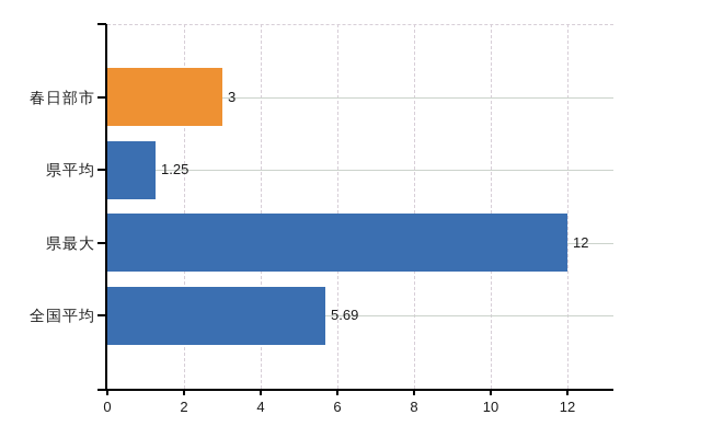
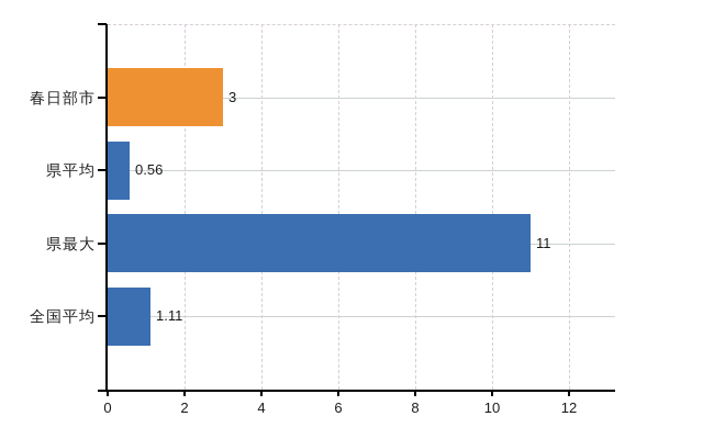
県平均: 1.25 -> 0.56
県最大: 12 -> 11
全国平均: 5.69 -> 1.11
